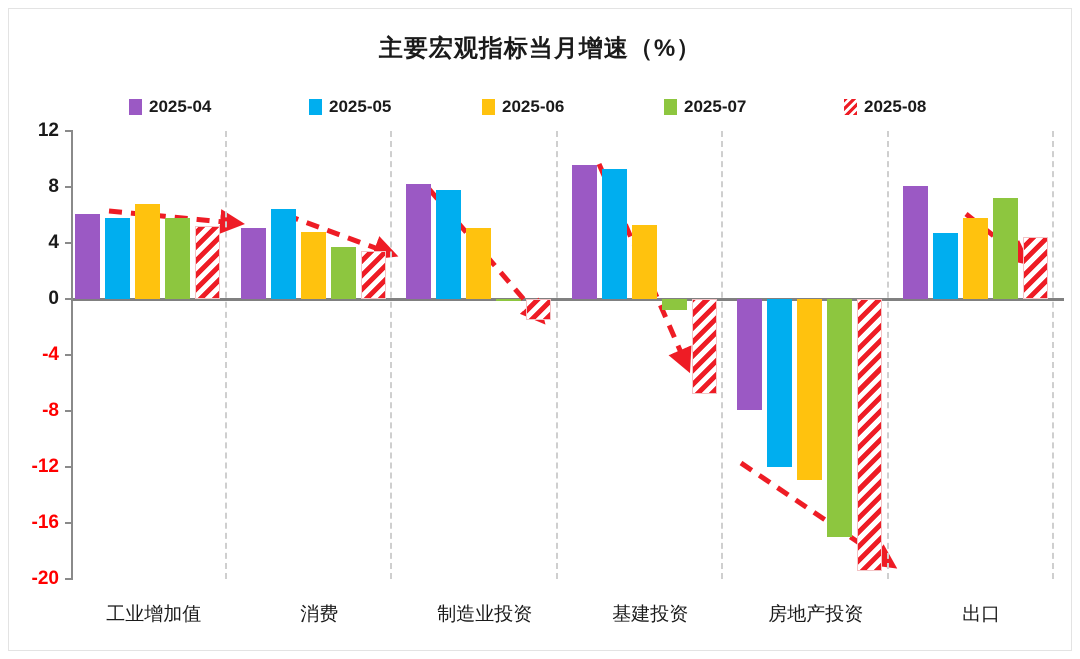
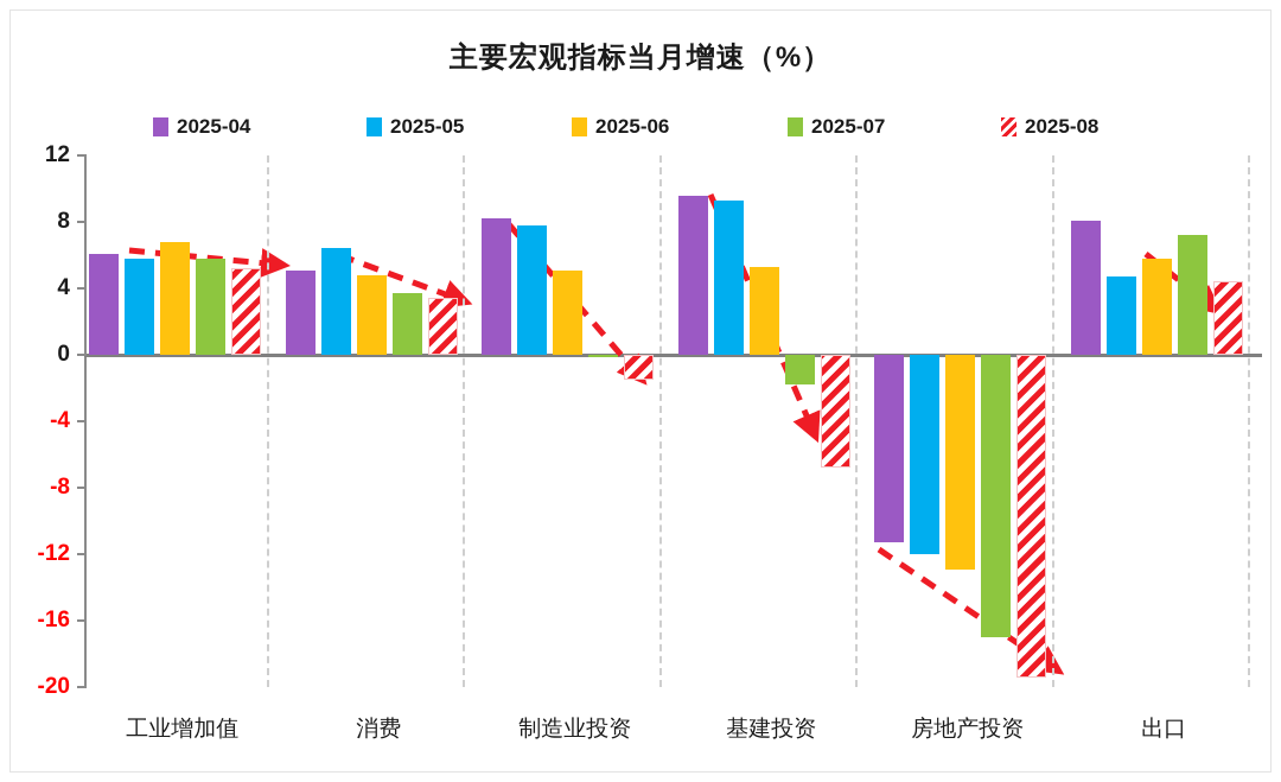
2025-07/基建投资: -0.8 -> -1.8
2025-04/房地产投资: -7.9 -> -11.3
